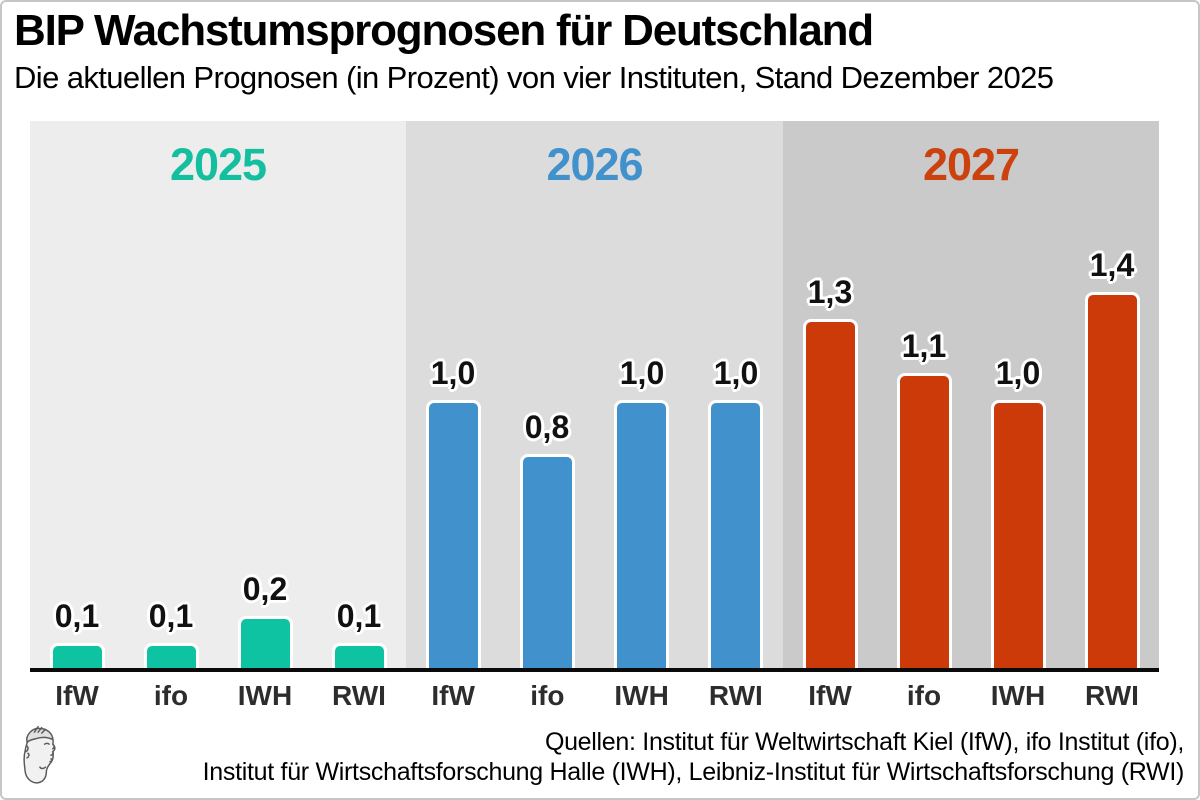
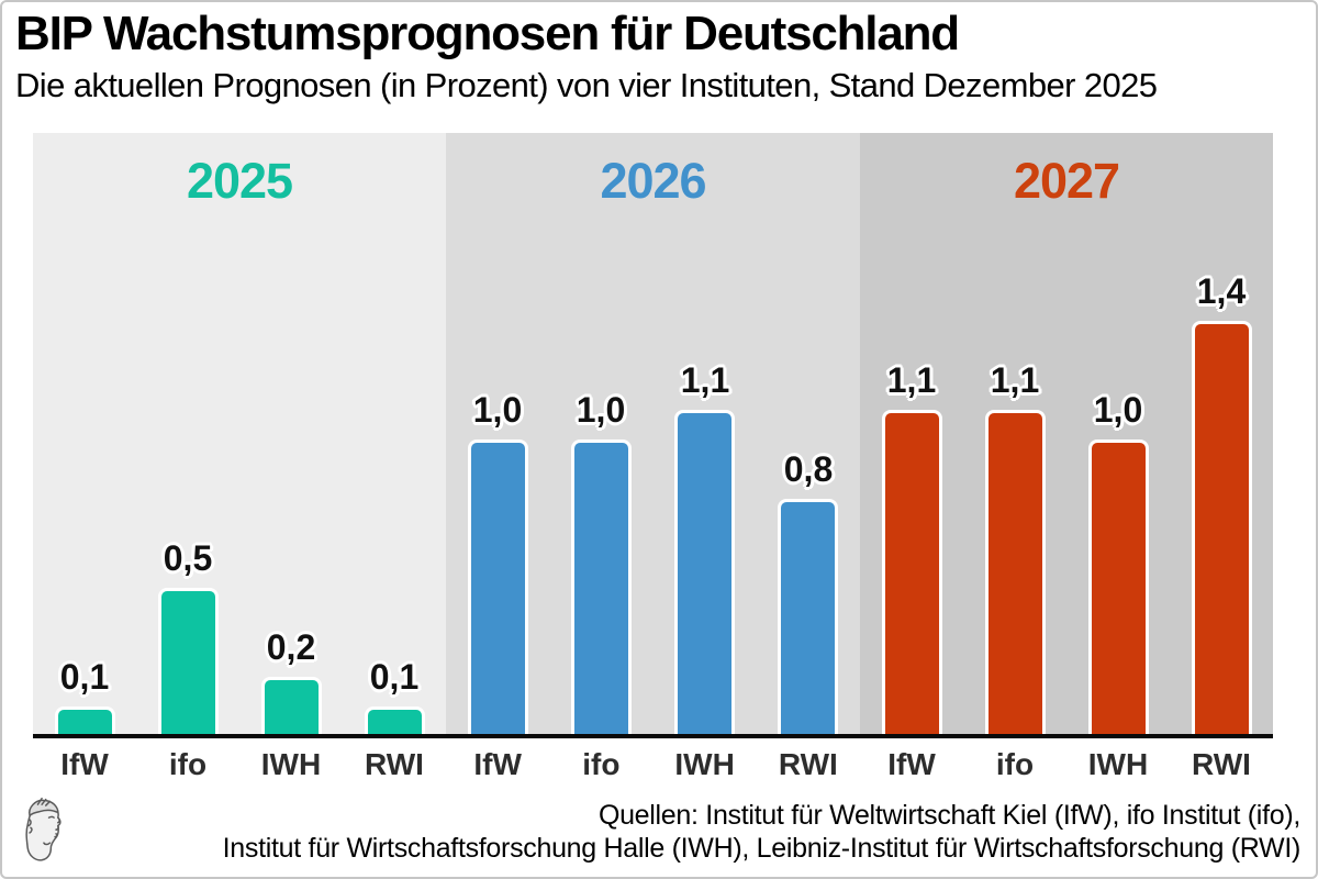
2027/IfW: 1,3 -> 1,1
2025/ifo: 0,1 -> 0,5
2026/ifo: 0,8 -> 1,0
2026/IWH: 1,0 -> 1,1
2026/RWI: 1,0 -> 0,8
